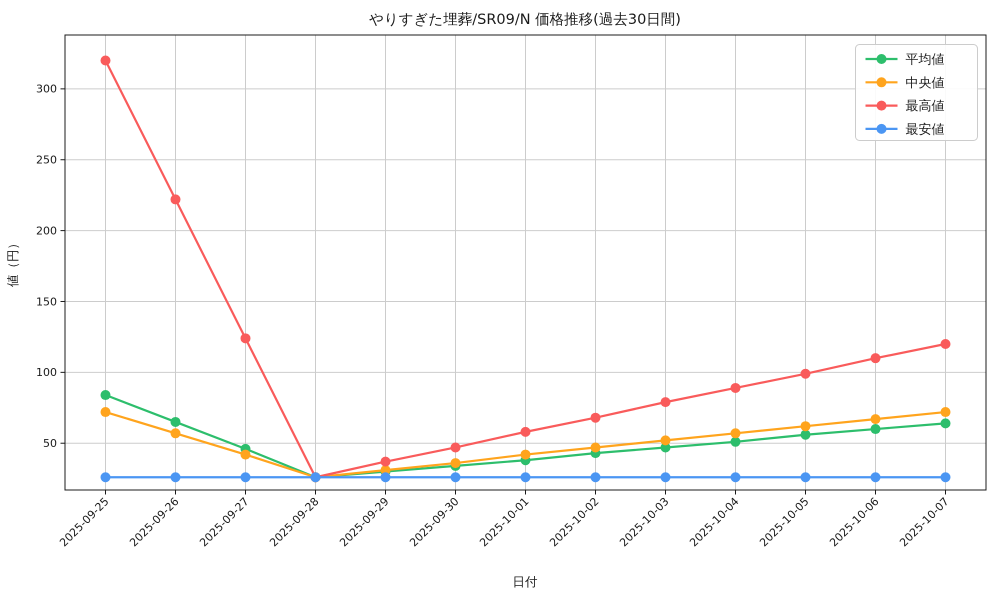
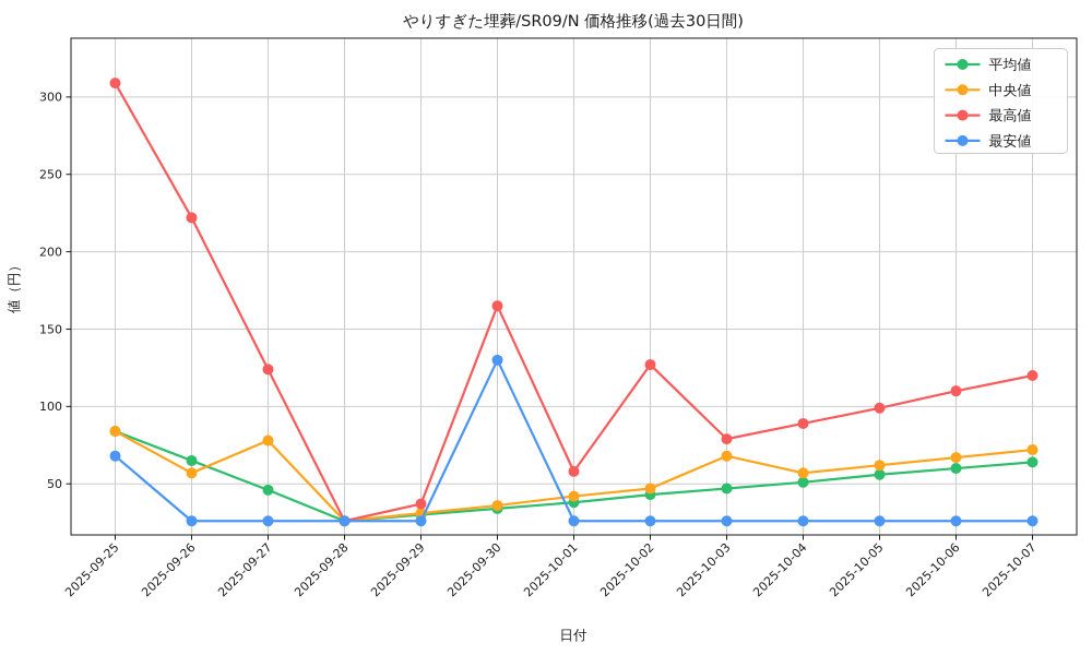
中央値/2025-09-25: 72 -> 84
最高値/2025-09-25: 320 -> 309
最安値/2025-09-25: 26 -> 68
中央値/2025-09-27: 42 -> 78
最高値/2025-09-30: 47 -> 165
最安値/2025-09-30: 26 -> 130
最高値/2025-10-02: 68 -> 127
中央値/2025-10-03: 52 -> 68
